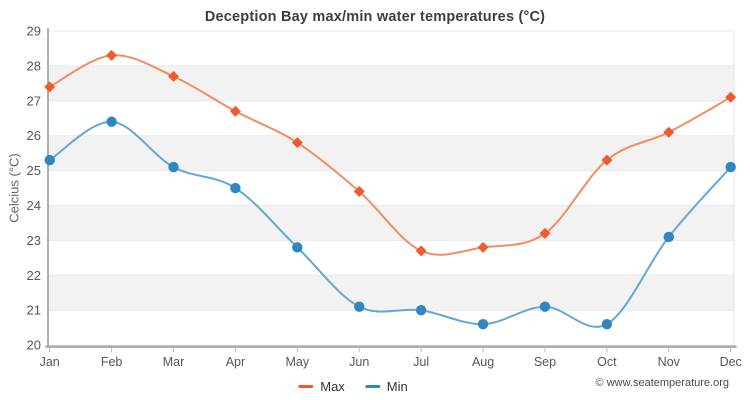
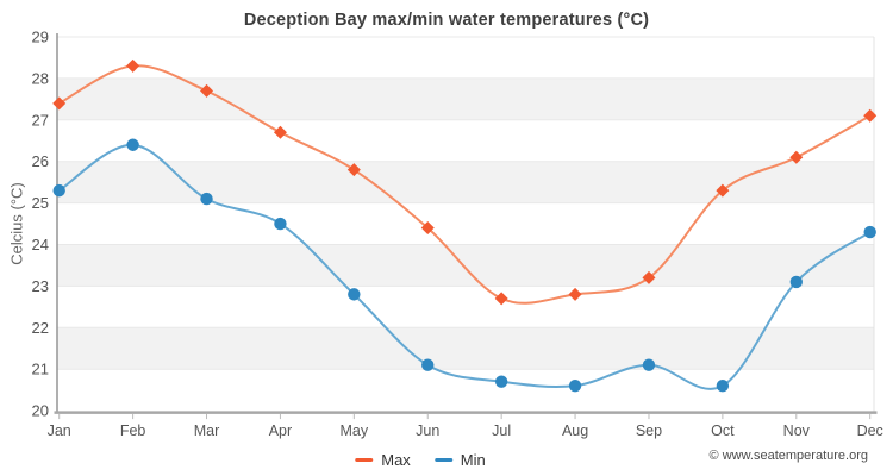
Min/Jul: 21.0 -> 20.7
Min/Dec: 25.1 -> 24.3
